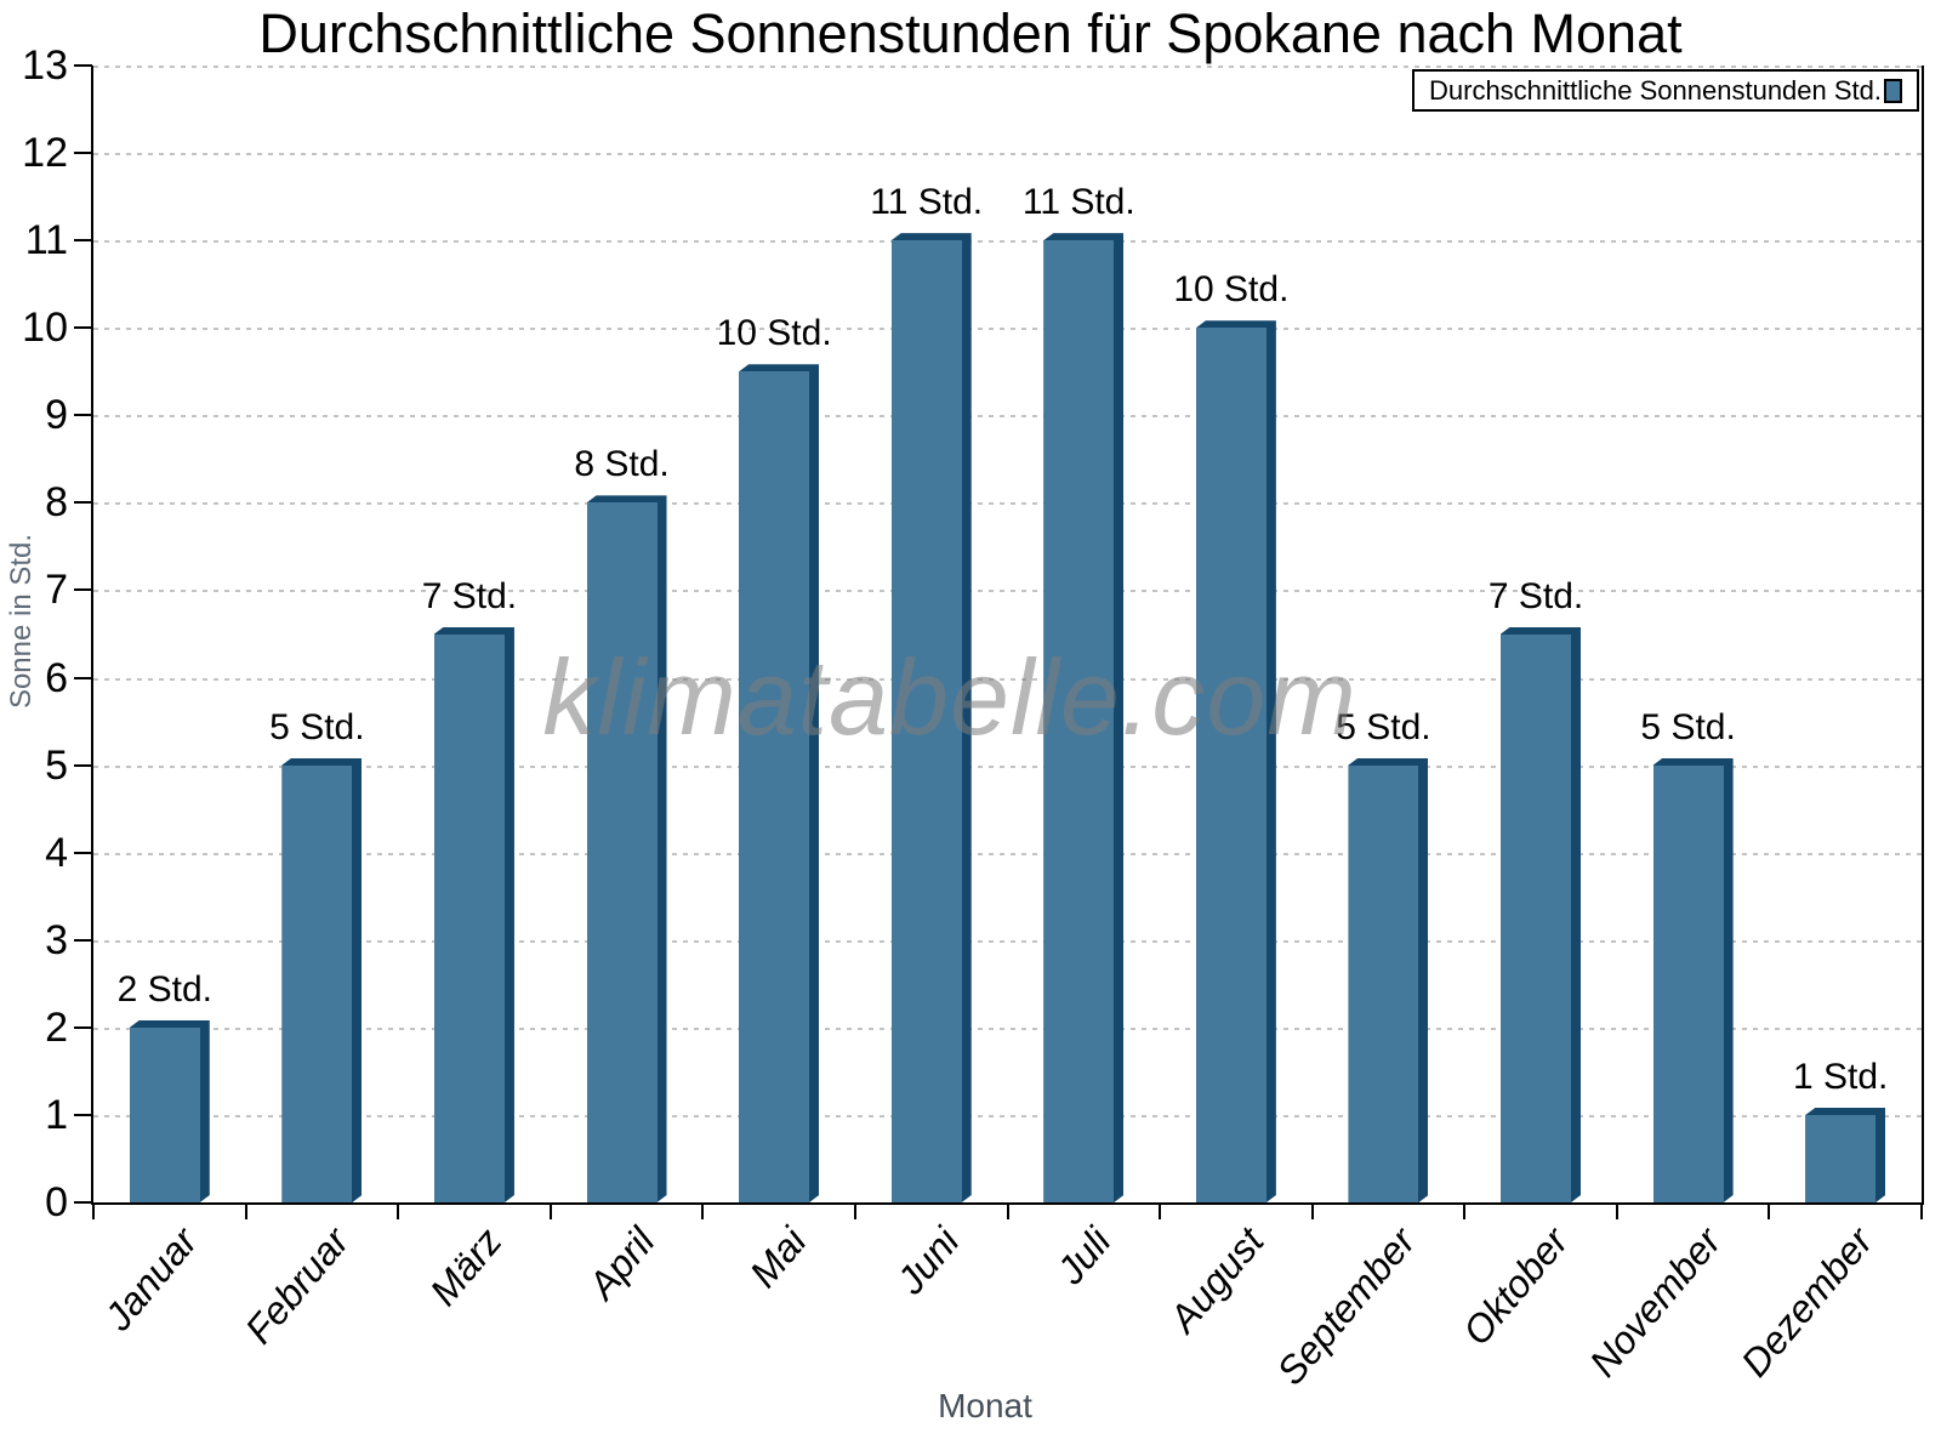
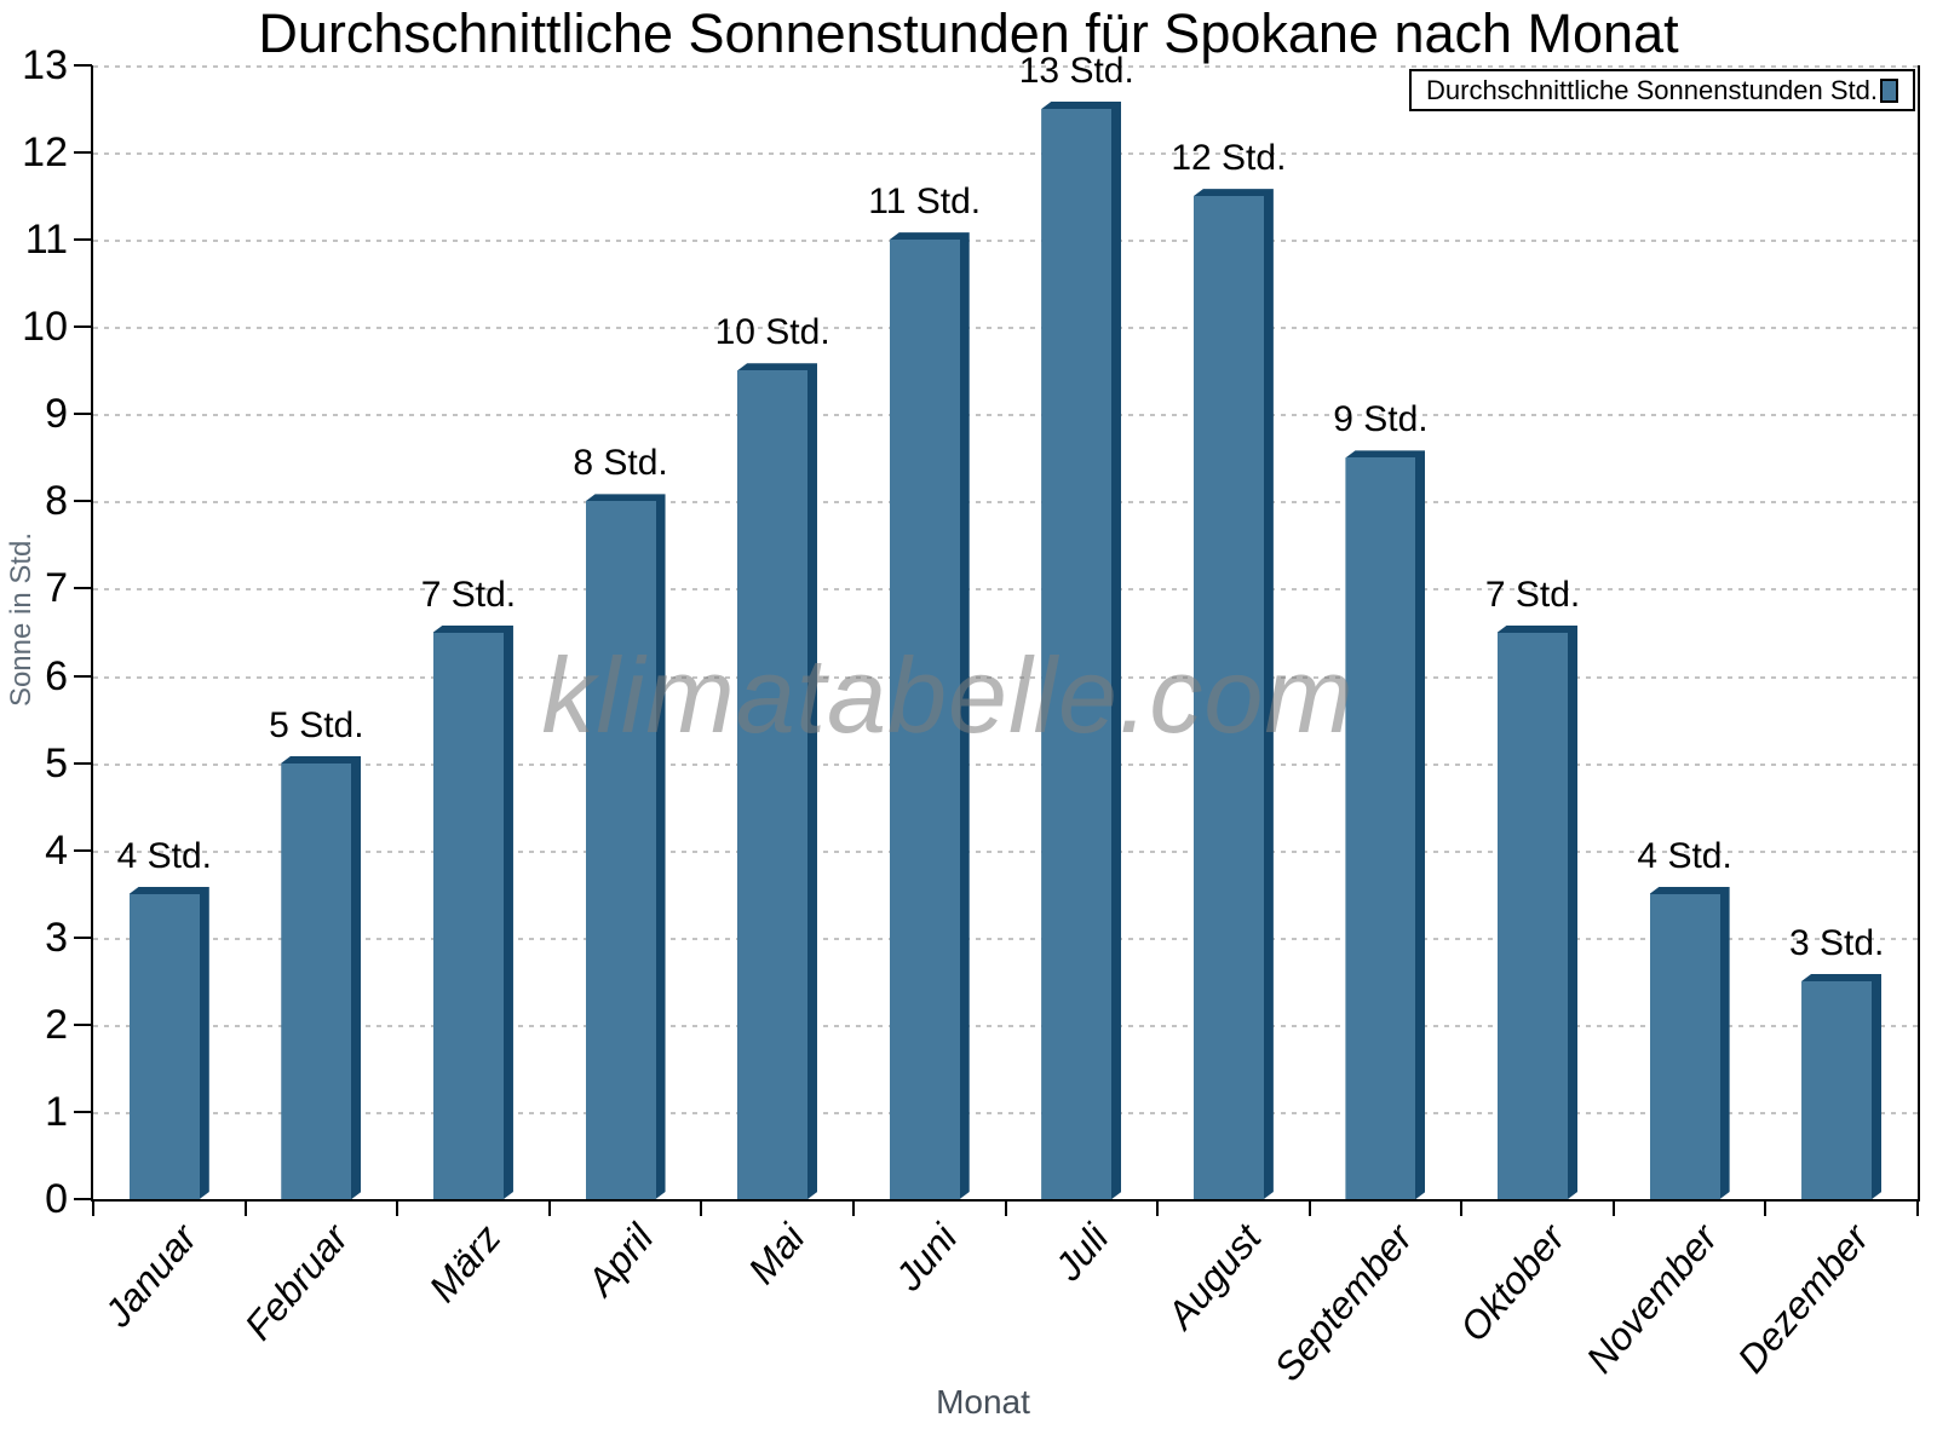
Januar: 2 -> 4
Juli: 11 -> 13
August: 10 -> 12
September: 5 -> 9
November: 5 -> 4
Dezember: 1 -> 3
